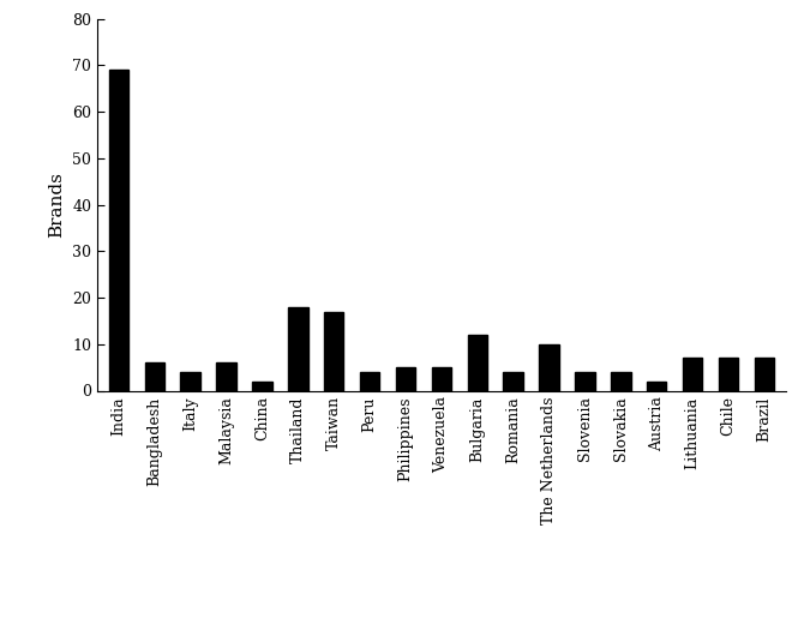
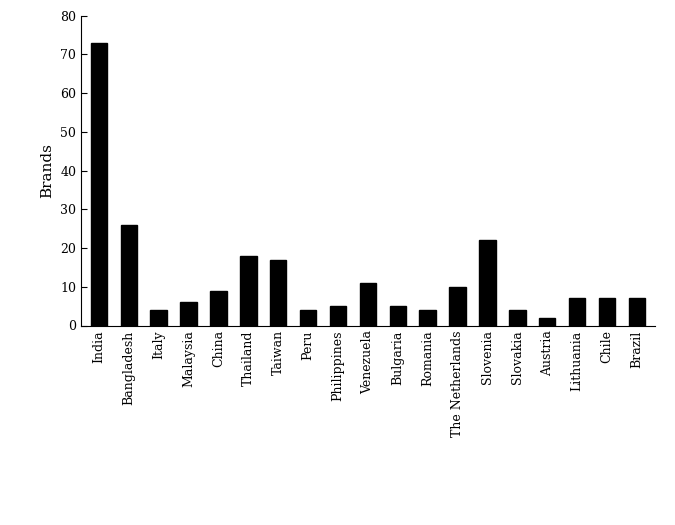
India: 69 -> 73
Bangladesh: 6 -> 26
China: 2 -> 9
Venezuela: 5 -> 11
Bulgaria: 12 -> 5
Slovenia: 4 -> 22
